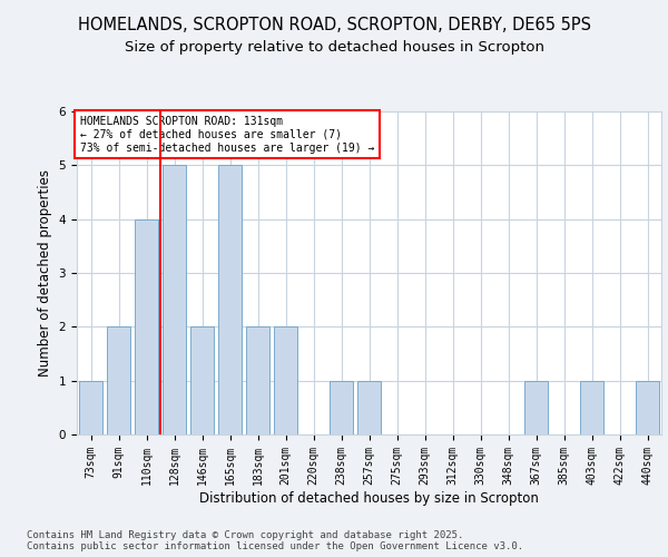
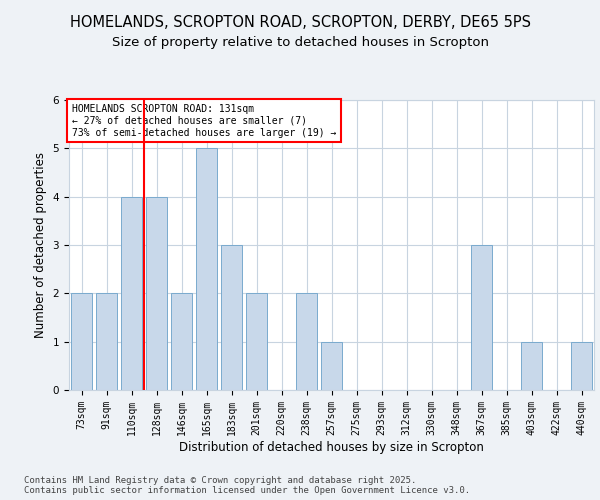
73sqm: 1 -> 2
128sqm: 5 -> 4
183sqm: 2 -> 3
238sqm: 1 -> 2
367sqm: 1 -> 3
